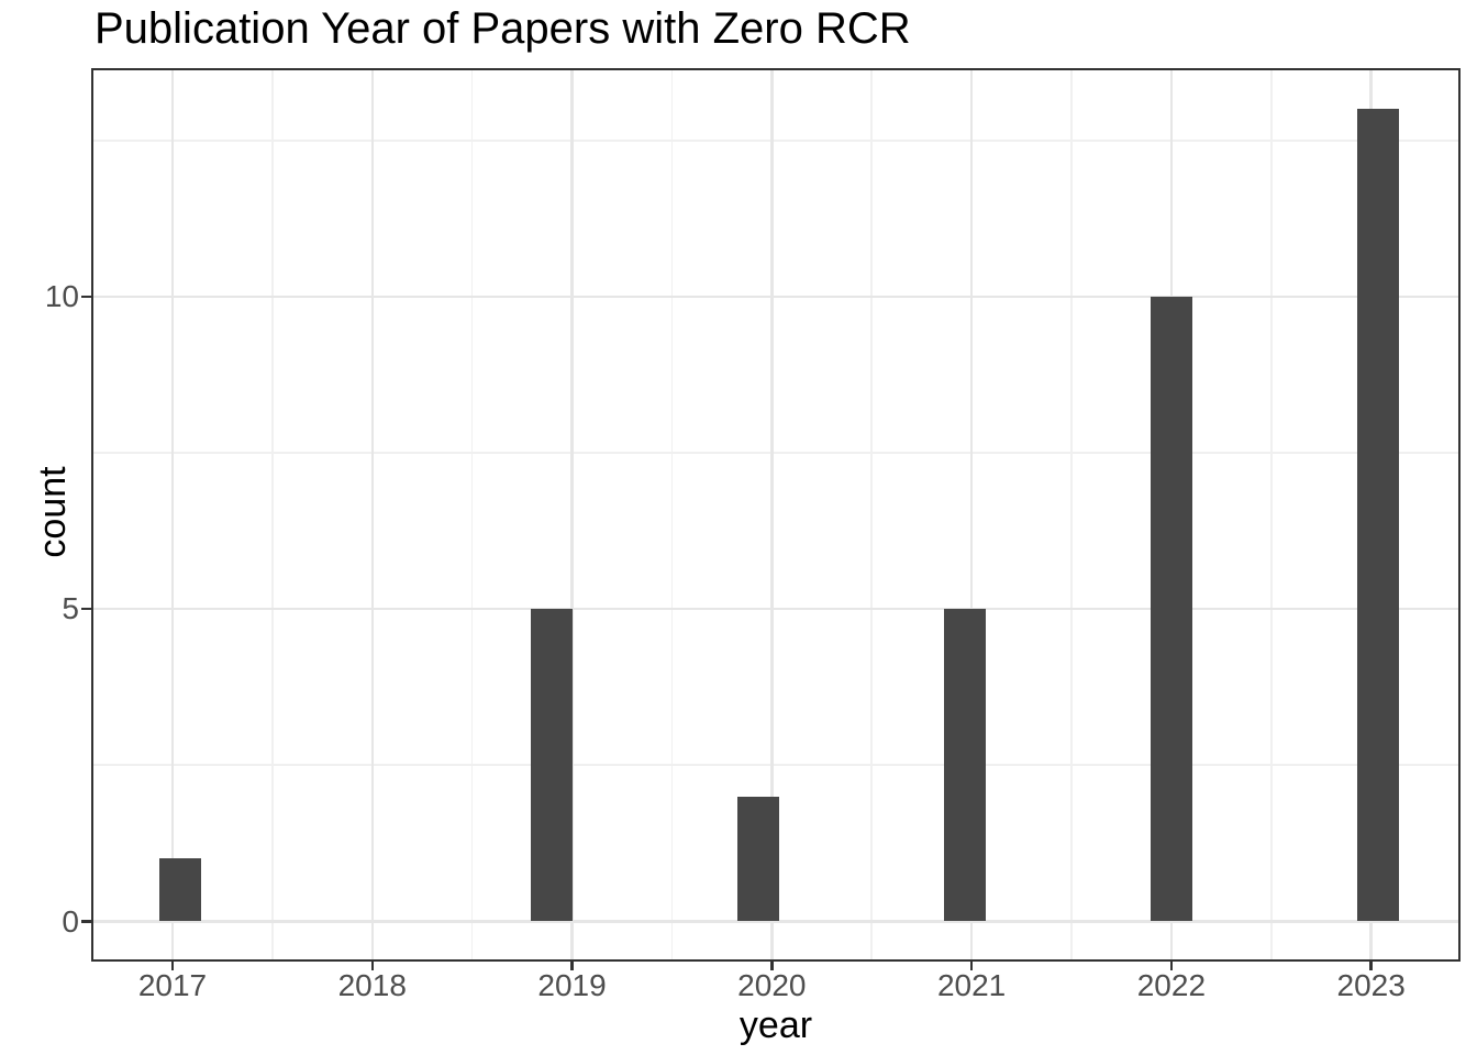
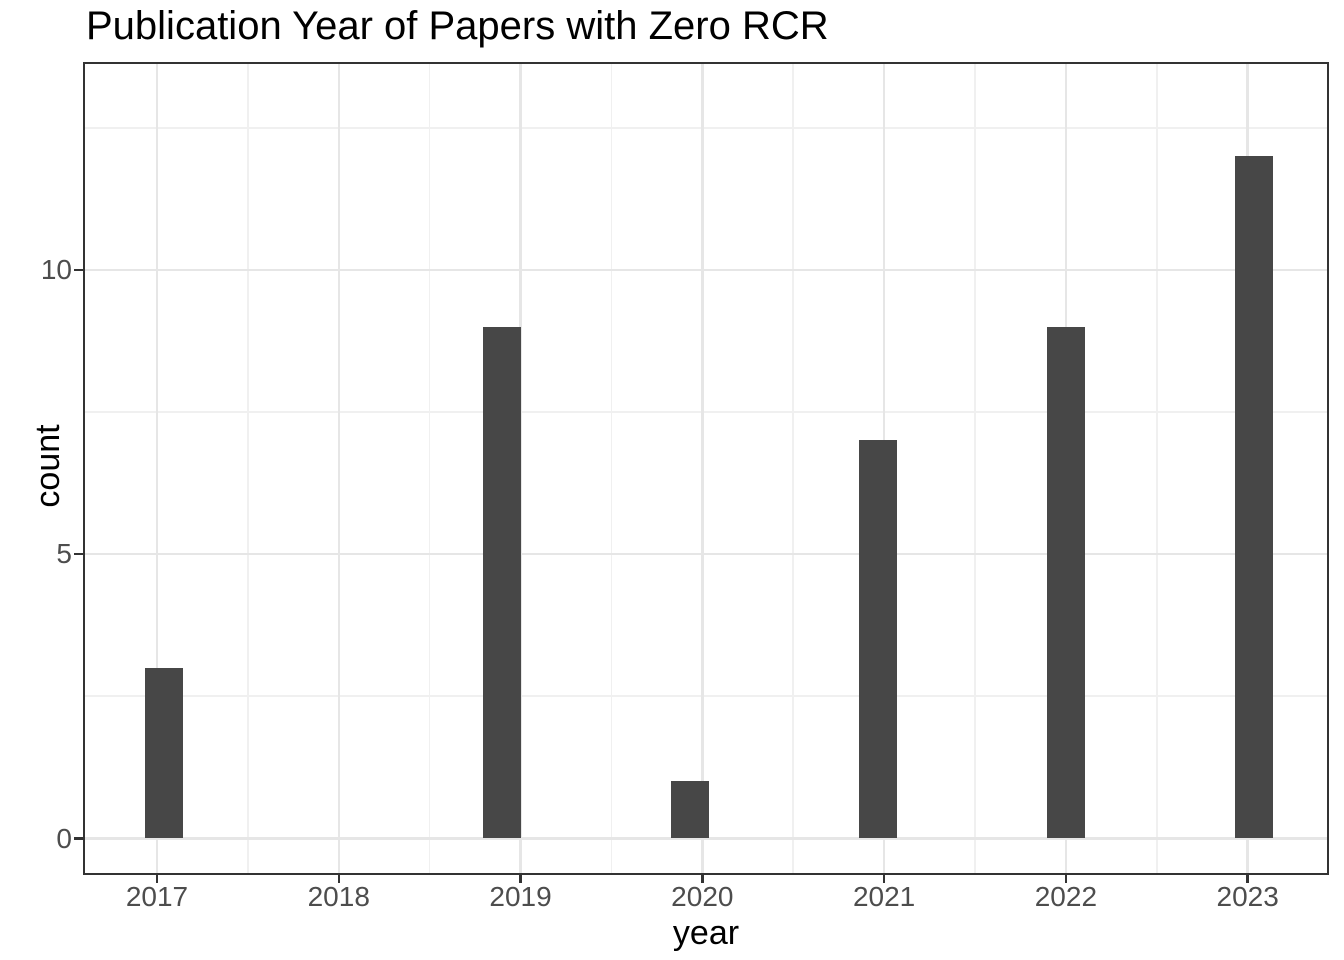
2017: 1 -> 3
2019: 5 -> 9
2020: 2 -> 1
2021: 5 -> 7
2022: 10 -> 9
2023: 13 -> 12
